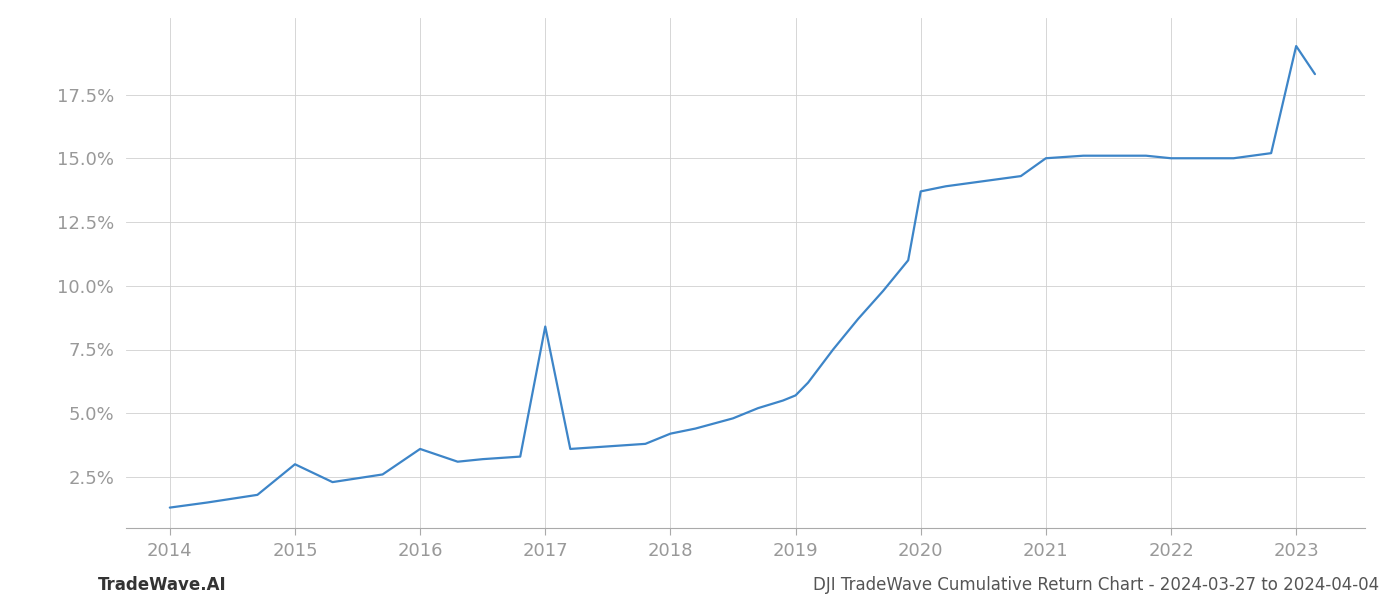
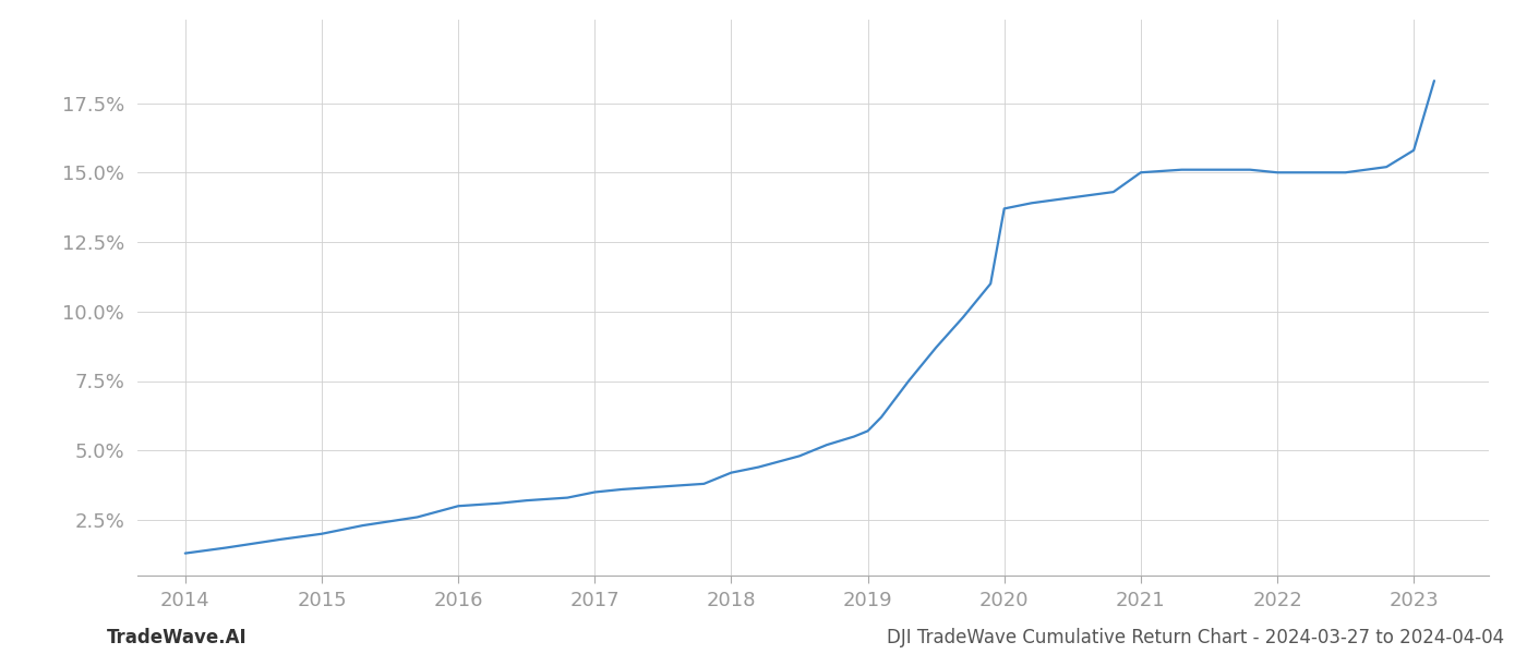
2015: 3.0% -> 2.0%
2016: 3.6% -> 3.0%
2017: 8.4% -> 3.5%
2023: 19.4% -> 15.8%
